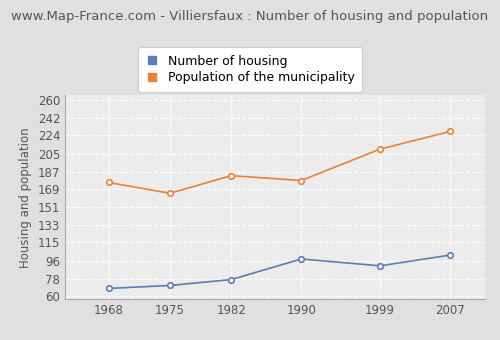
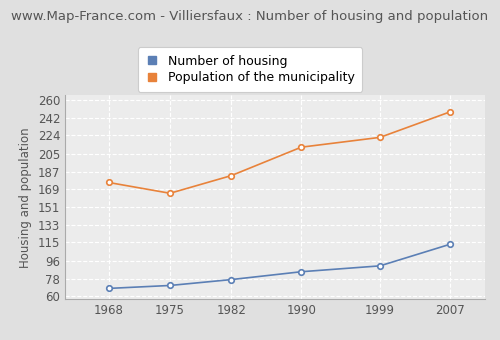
Number of housing/1990: 98 -> 85
Population of the municipality/1990: 178 -> 212
Population of the municipality/1999: 210 -> 222
Number of housing/2007: 102 -> 113
Population of the municipality/2007: 228 -> 248
